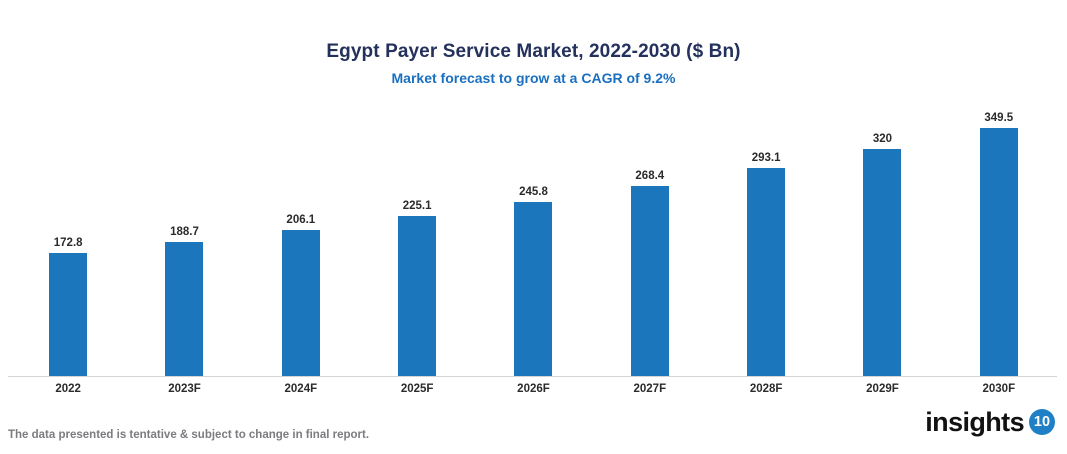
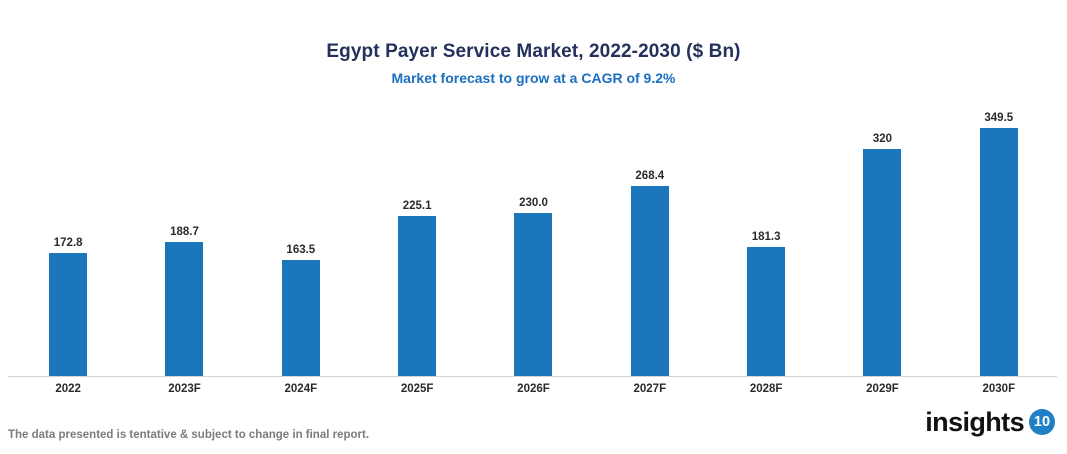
2024F: 206.1 -> 163.5
2026F: 245.8 -> 230.0
2028F: 293.1 -> 181.3
